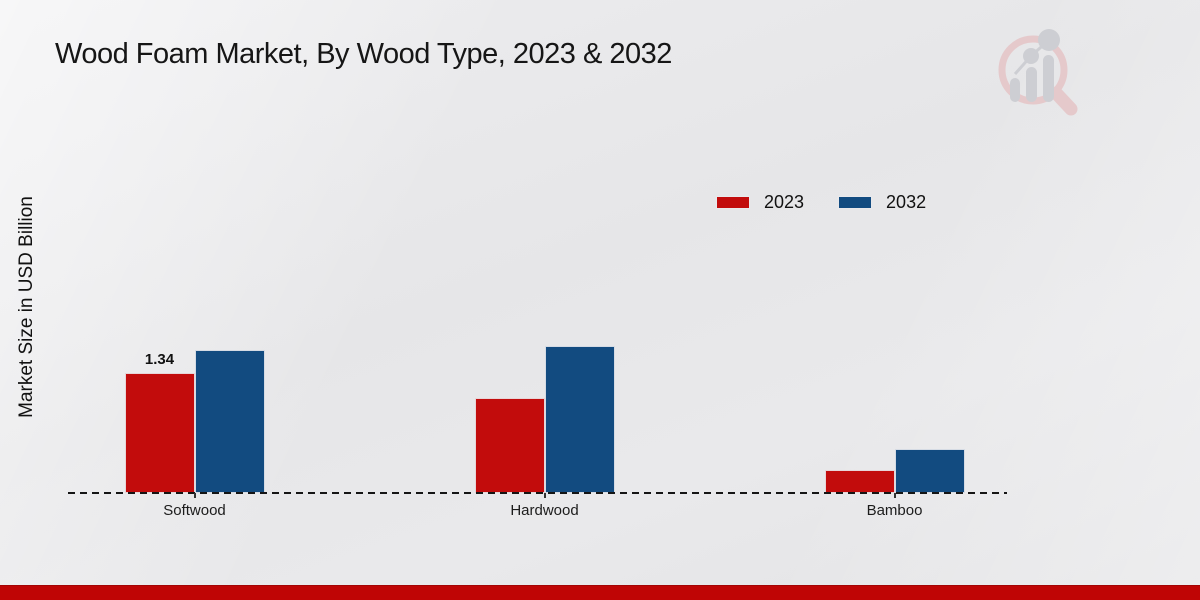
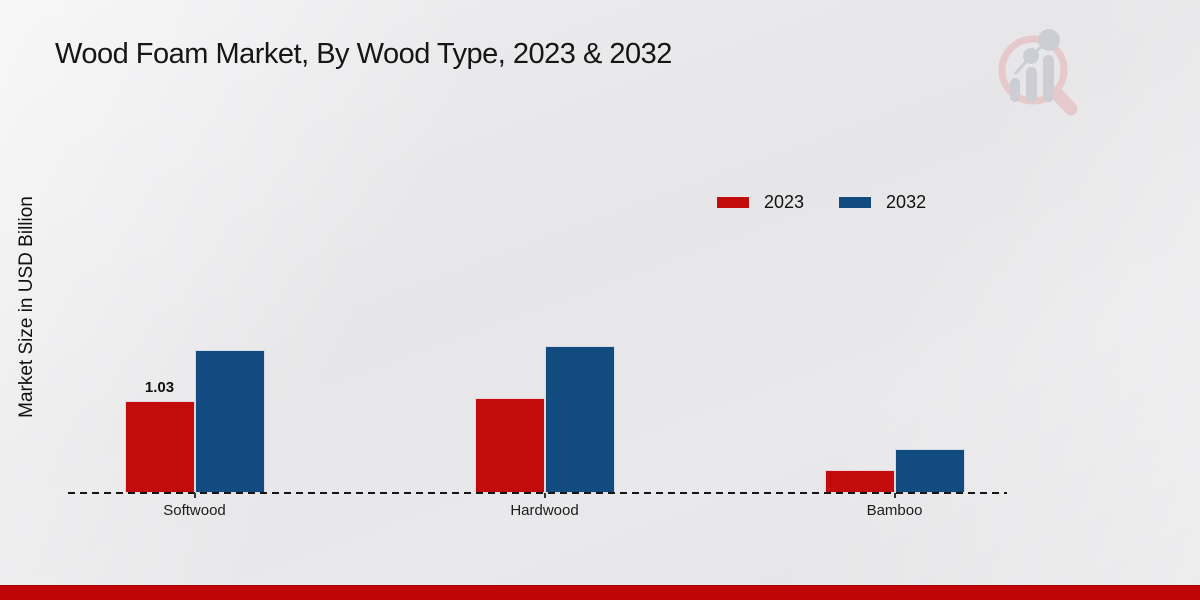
2023/Softwood: 1.34 -> 1.03
